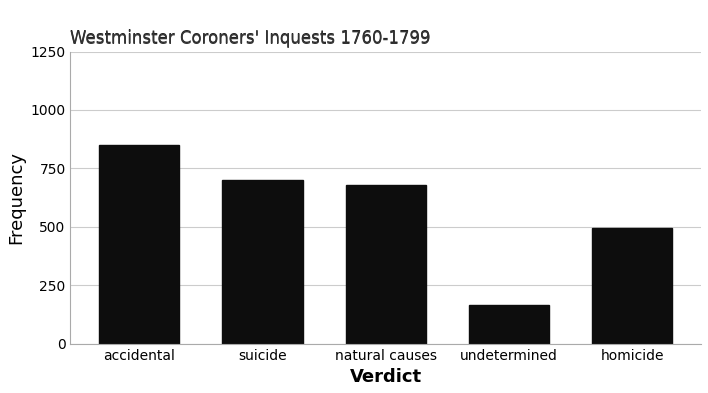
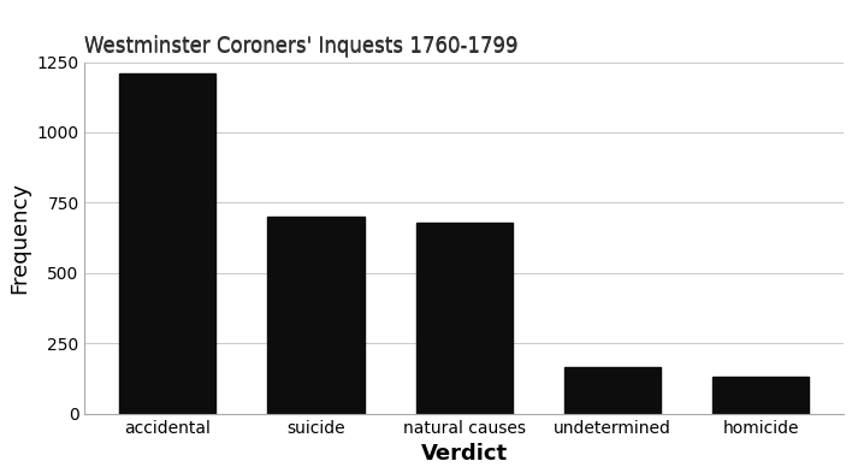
accidental: 850 -> 1210
homicide: 495 -> 130
